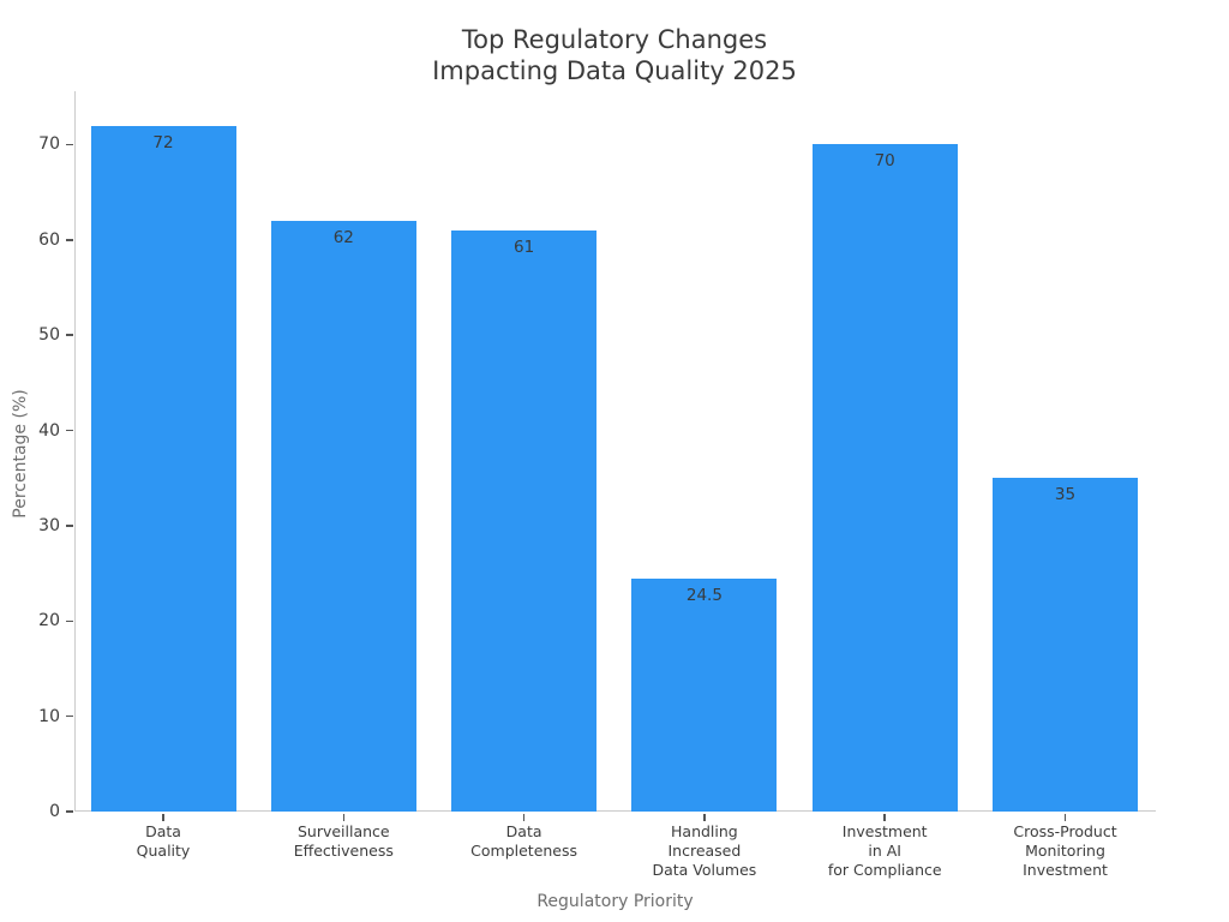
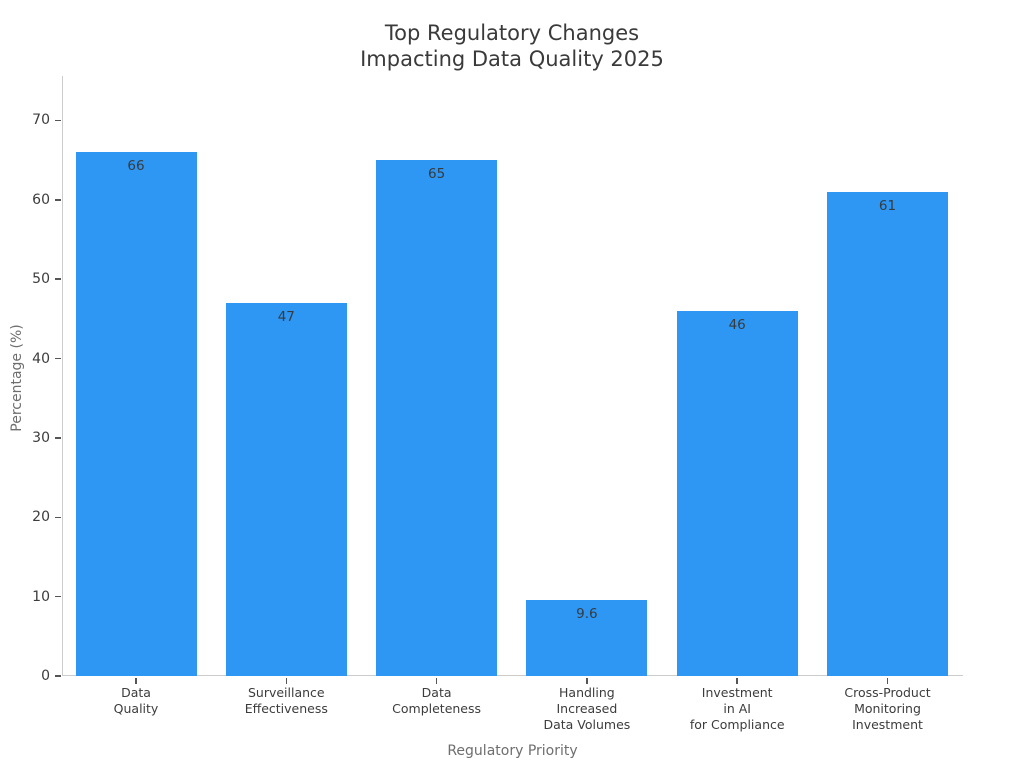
Data Quality: 72 -> 66
Surveillance Effectiveness: 62 -> 47
Data Completeness: 61 -> 65
Handling Increased Data Volumes: 24.5 -> 9.6
Investment in AI for Compliance: 70 -> 46
Cross-Product Monitoring Investment: 35 -> 61
